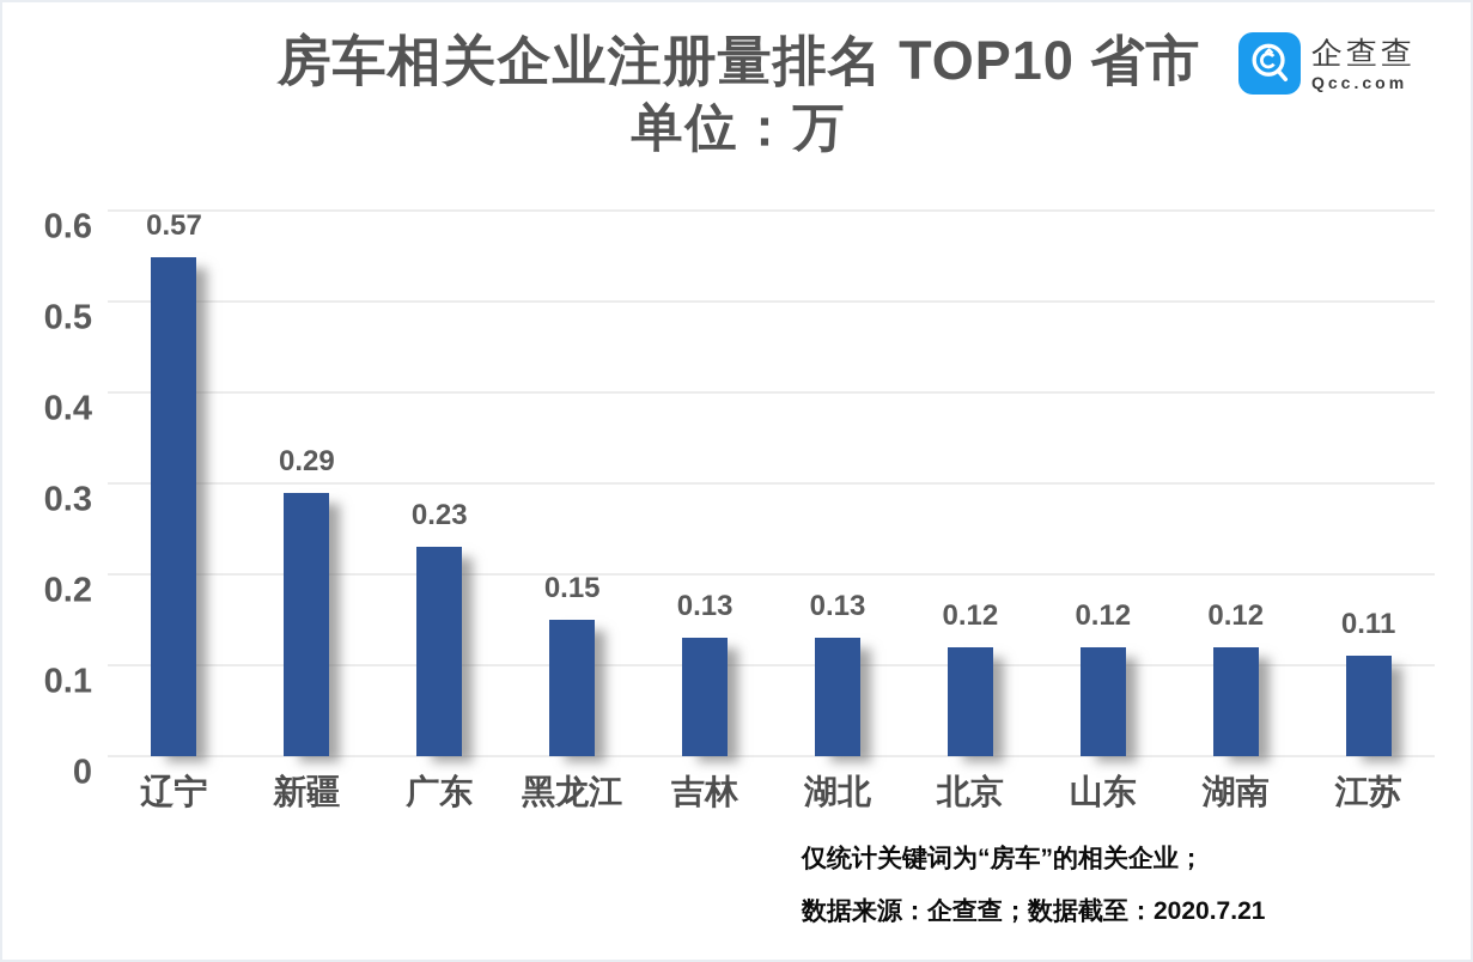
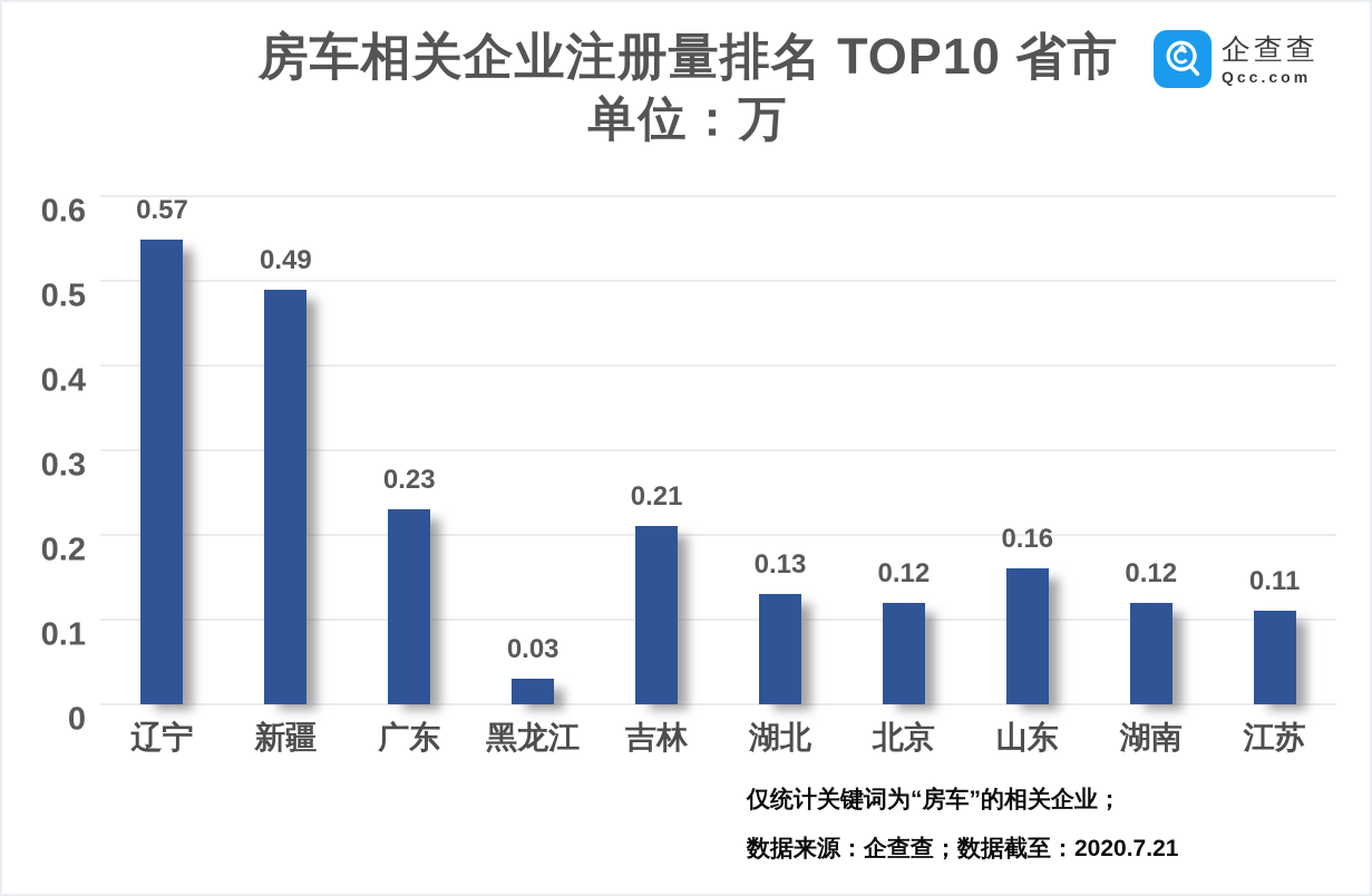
新疆: 0.29 -> 0.49
黑龙江: 0.15 -> 0.03
吉林: 0.13 -> 0.21
山东: 0.12 -> 0.16
